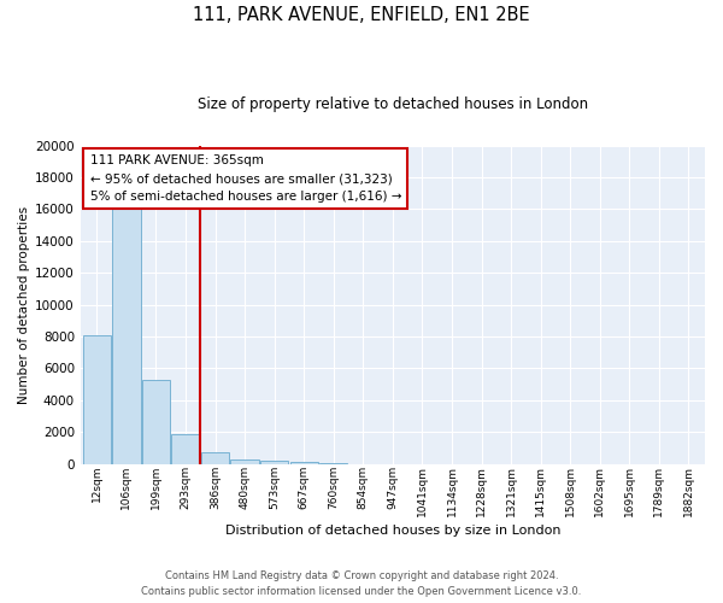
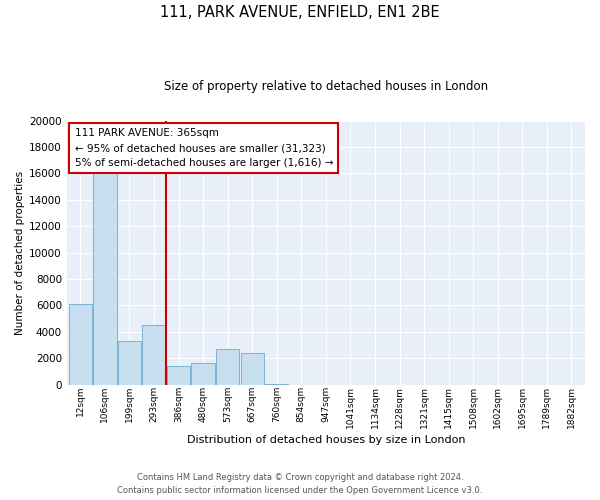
12sqm: 8100 -> 6100
199sqm: 5300 -> 3300
293sqm: 1800 -> 4500
386sqm: 800 -> 1400
480sqm: 300 -> 1600
573sqm: 200 -> 2700
667sqm: 100 -> 2400
